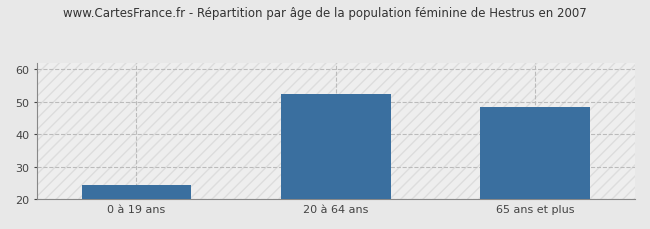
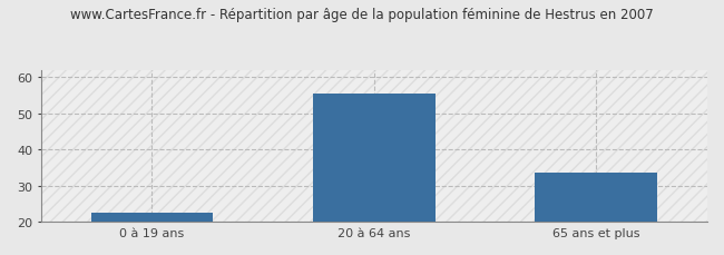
0 à 19 ans: 24.5 -> 22.5
20 à 64 ans: 52.5 -> 55.5
65 ans et plus: 48.5 -> 33.5
